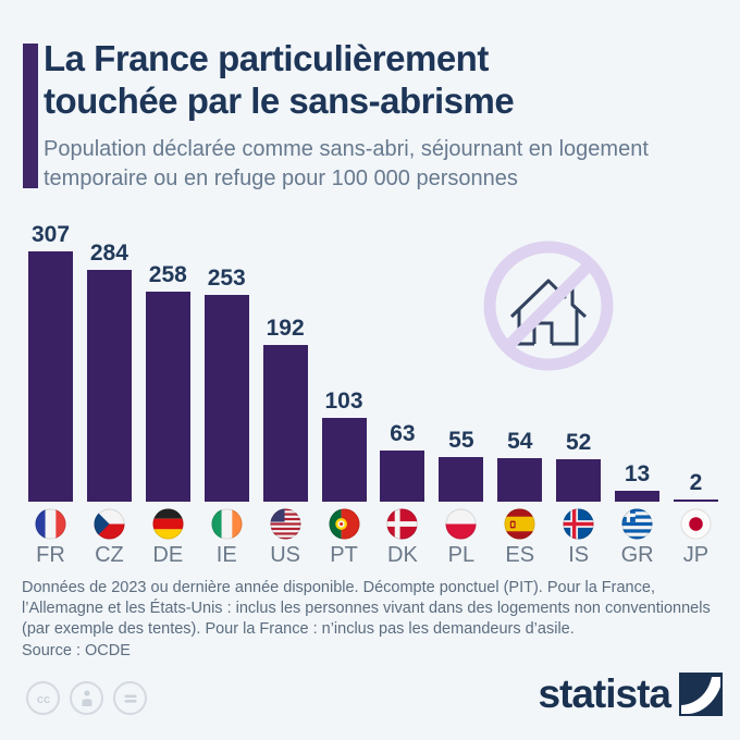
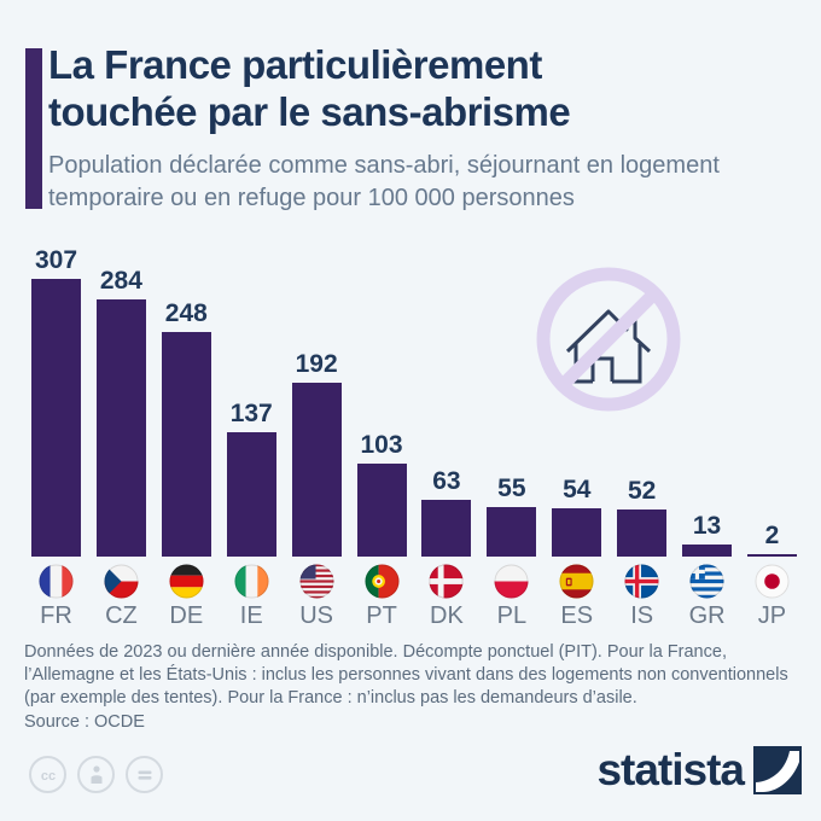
DE: 258 -> 248
IE: 253 -> 137
